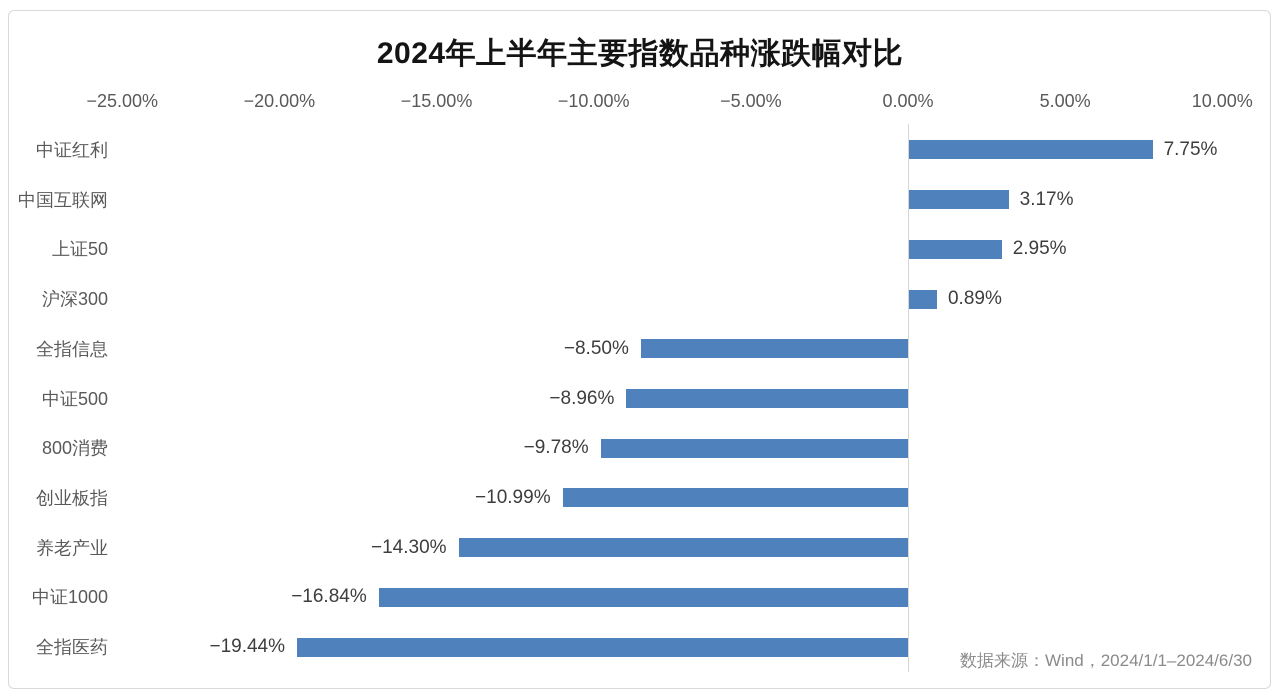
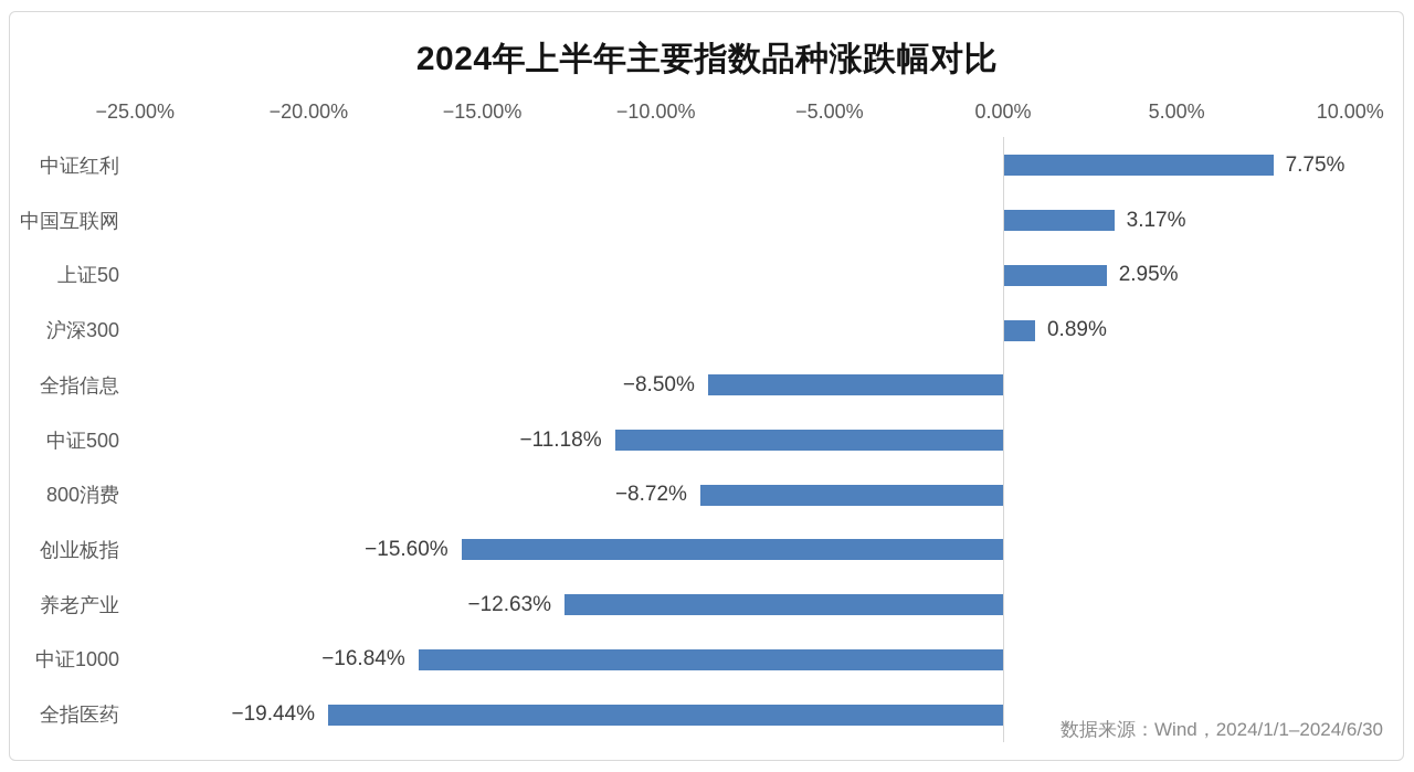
中证500: −8.96% -> −11.18%
800消费: −9.78% -> −8.72%
创业板指: −10.99% -> −15.60%
养老产业: −14.30% -> −12.63%
